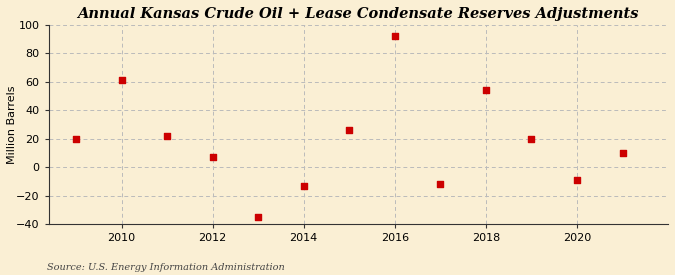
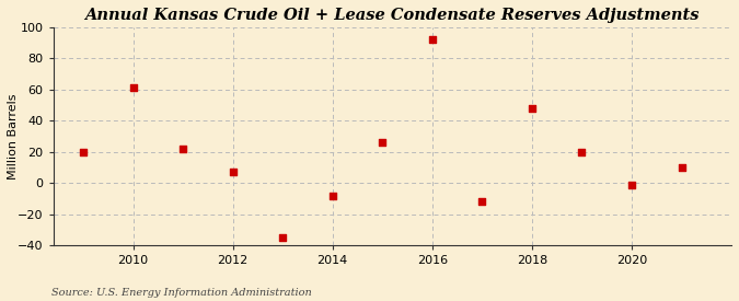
2014: -13 -> -8
2018: 54 -> 48
2020: -9 -> -1
